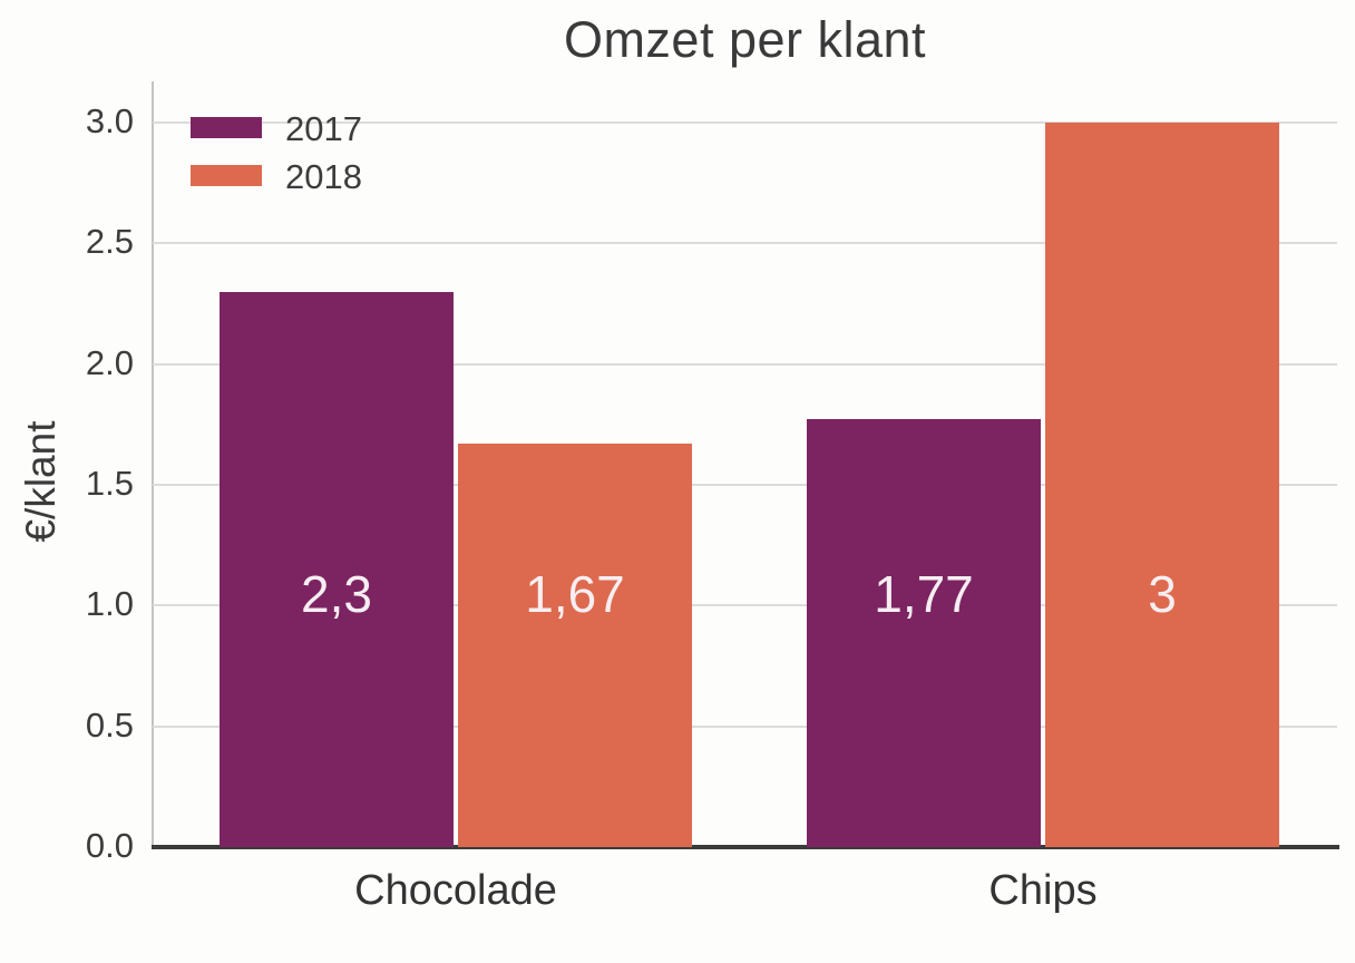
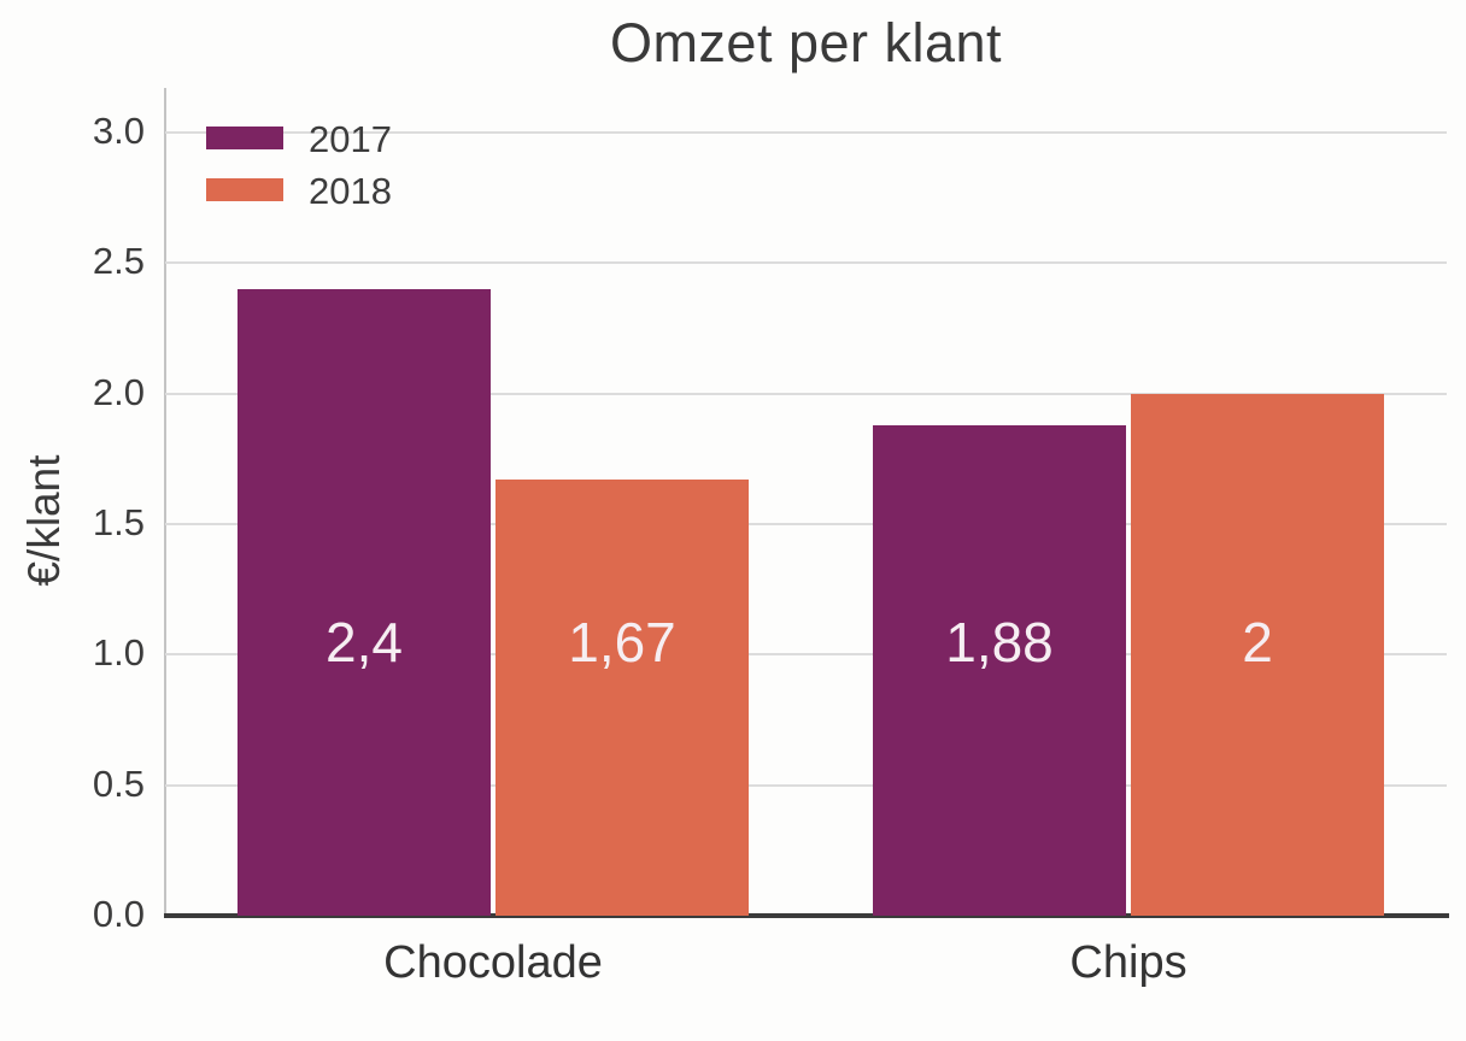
2017/Chocolade: 2,3 -> 2,4
2017/Chips: 1,77 -> 1,88
2018/Chips: 3 -> 2
